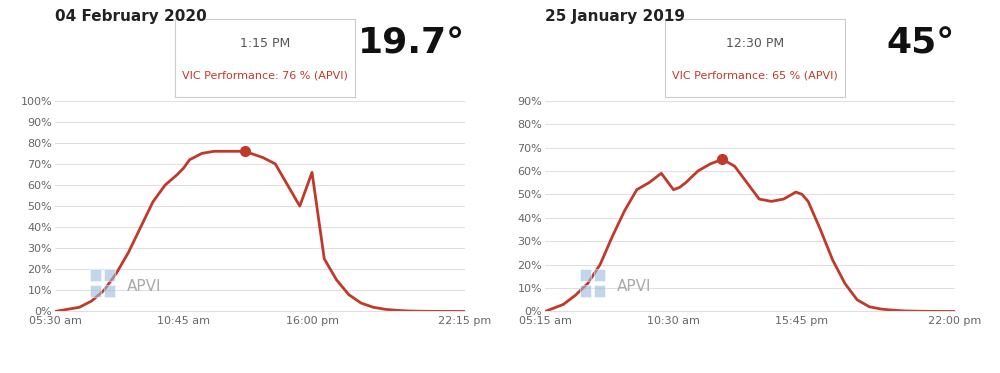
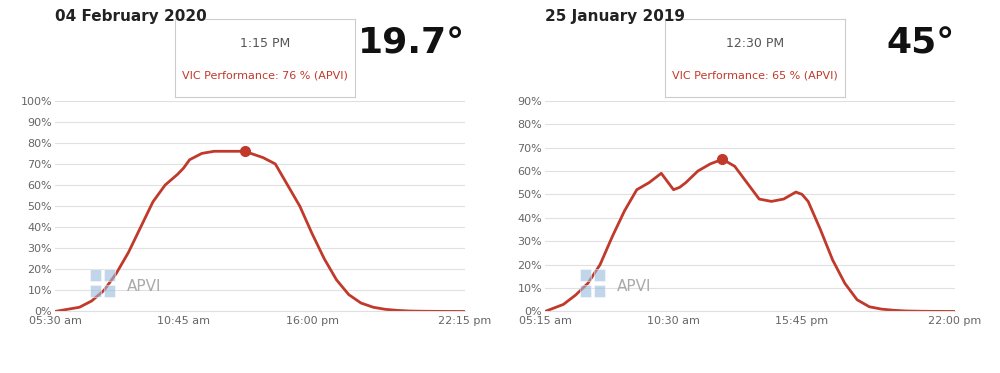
16:00 pm: 66.0% -> 37.0%
